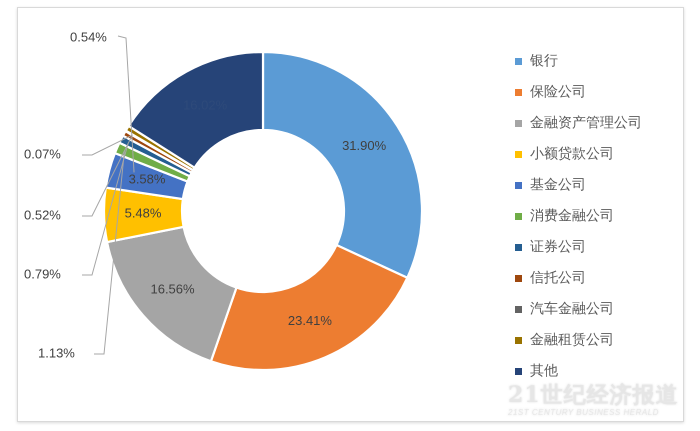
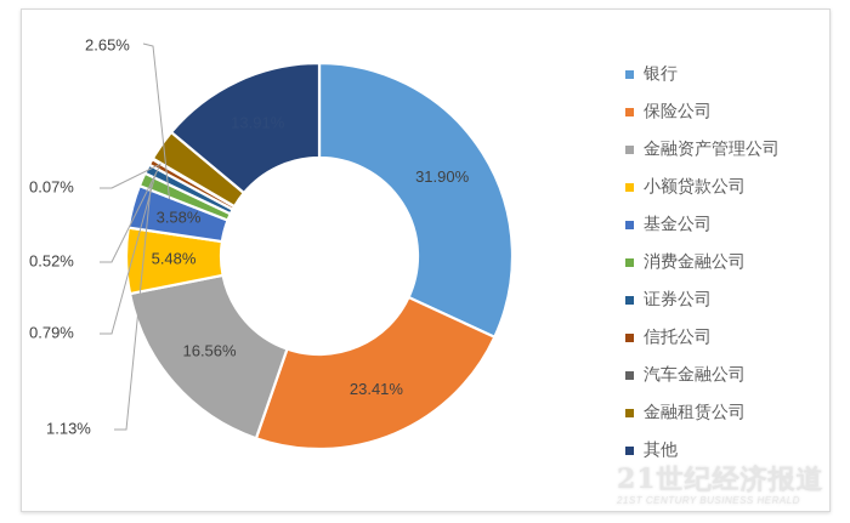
金融租赁公司: 0.54% -> 2.65%
其他: 16.02% -> 13.91%
